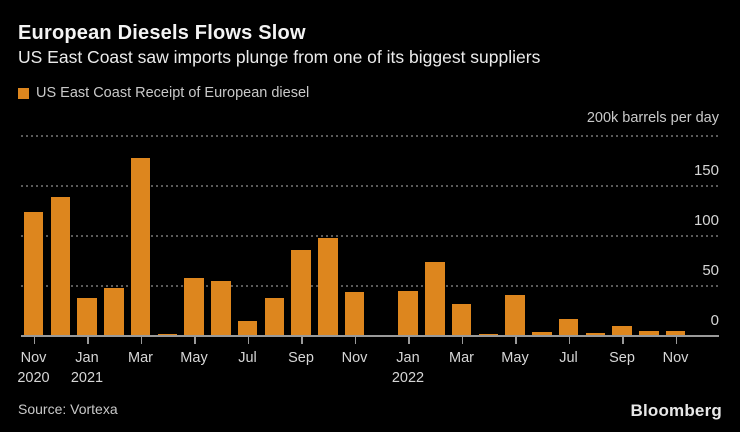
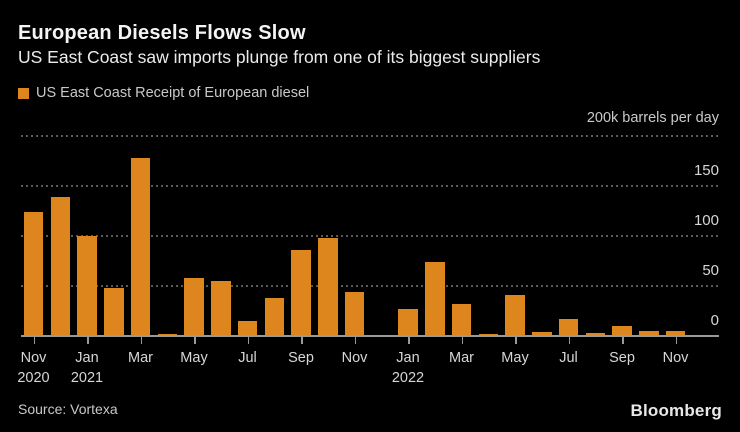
Jan 2021: 38 -> 100
Jan 2022: 45 -> 27
